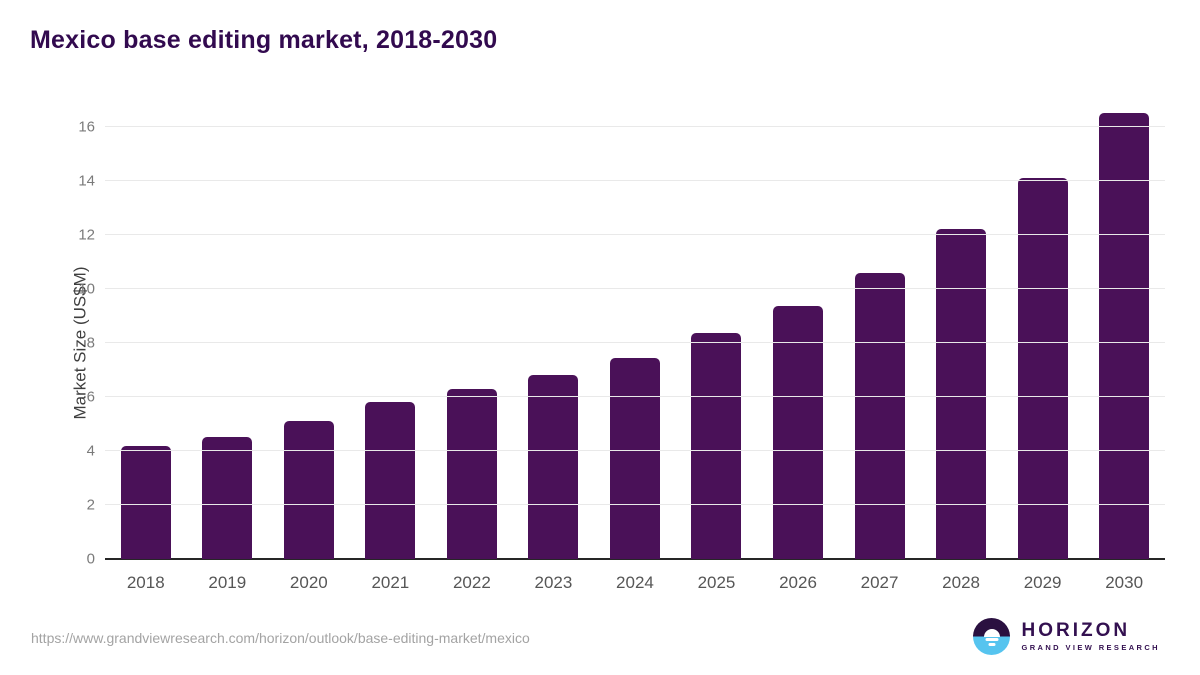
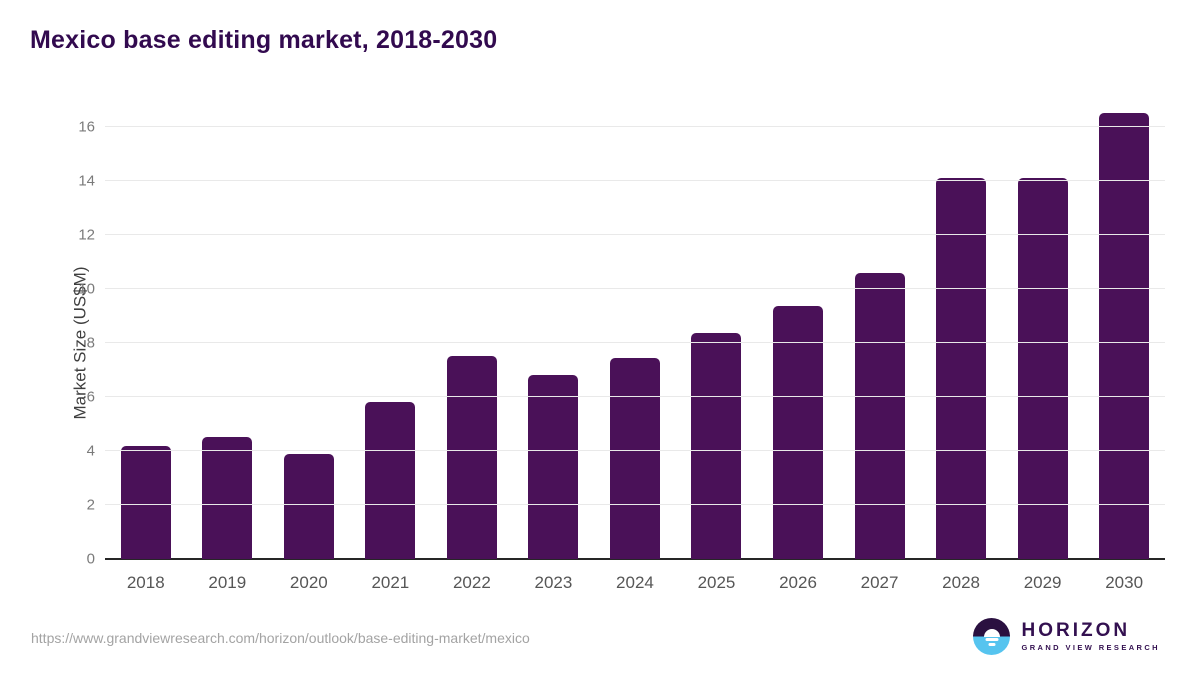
2020: 5.1 -> 3.9
2022: 6.3 -> 7.5
2028: 12.2 -> 14.1
